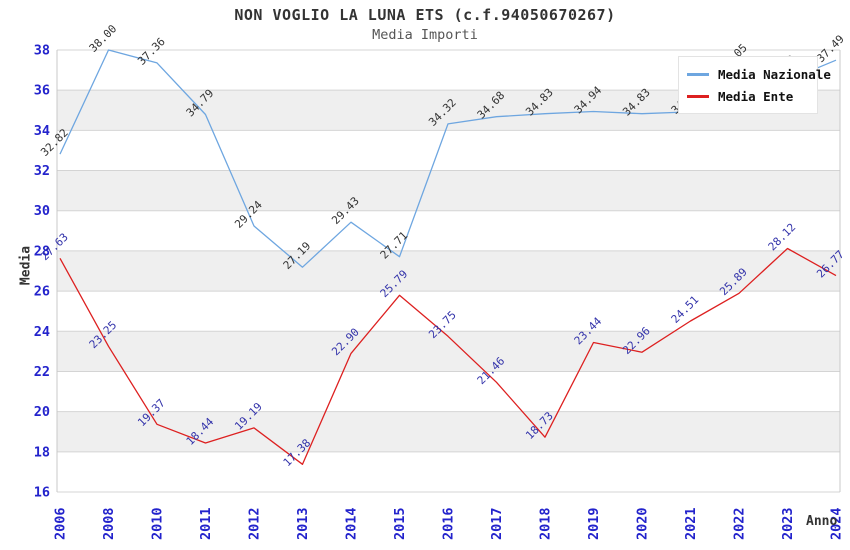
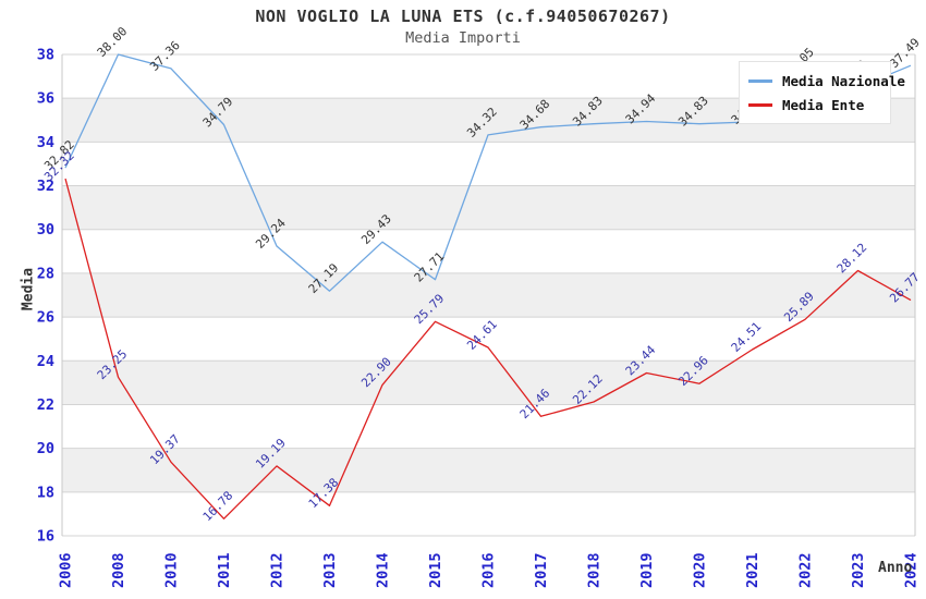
Media Ente/2006: 27.63 -> 32.32
Media Ente/2011: 18.44 -> 16.78
Media Ente/2016: 23.75 -> 24.61
Media Ente/2018: 18.73 -> 22.12
